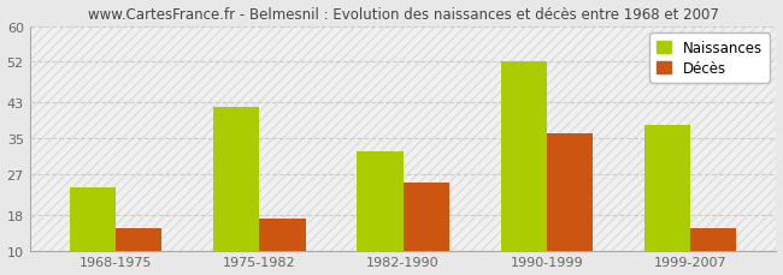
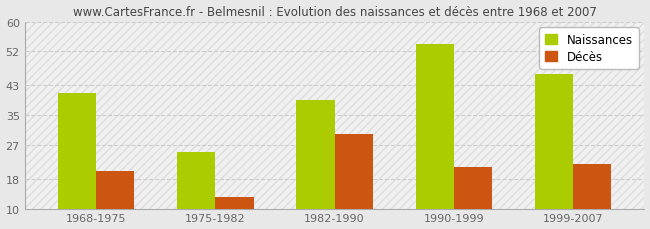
Naissances/1968-1975: 24 -> 41
Décès/1968-1975: 15 -> 20
Naissances/1975-1982: 42 -> 25
Décès/1975-1982: 17 -> 13
Naissances/1982-1990: 32 -> 39
Décès/1982-1990: 25 -> 30
Naissances/1990-1999: 52 -> 54
Décès/1990-1999: 36 -> 21
Naissances/1999-2007: 38 -> 46
Décès/1999-2007: 15 -> 22
